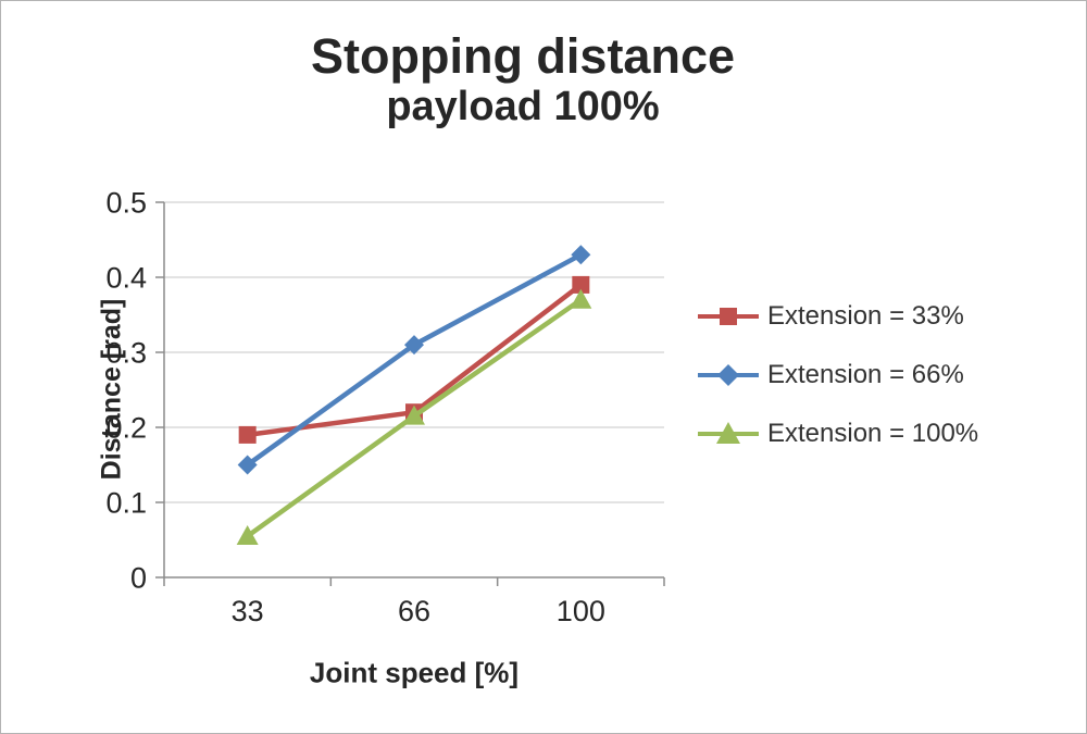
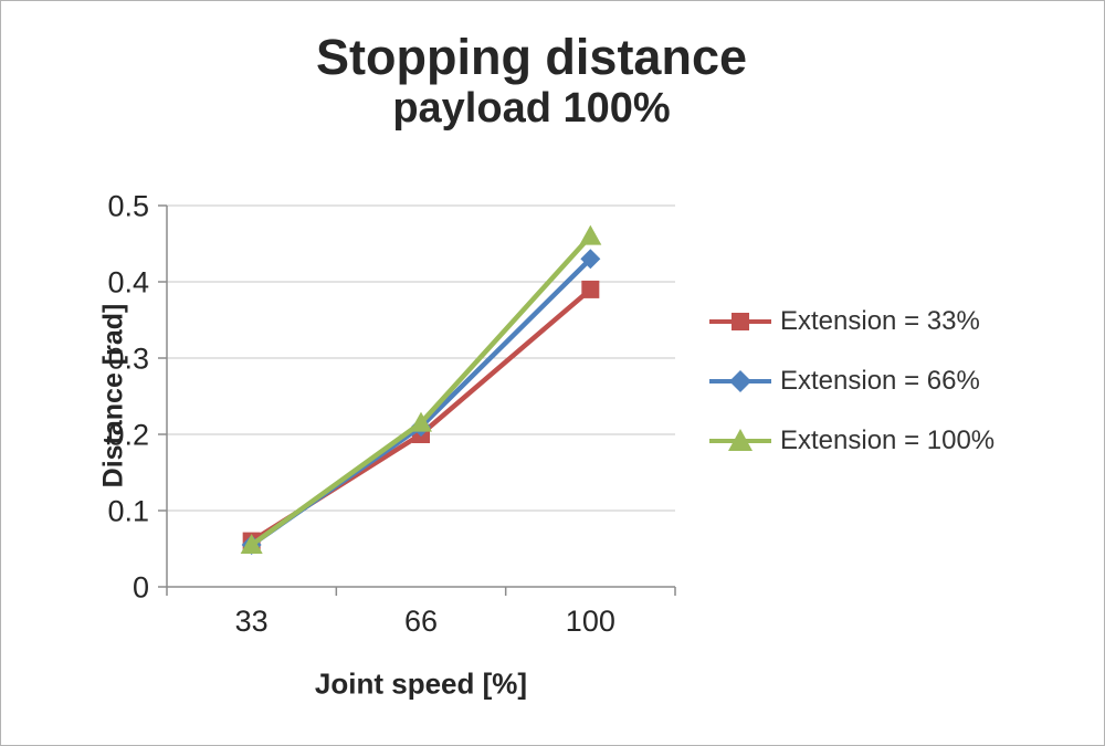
Extension = 33%/33: 0.19 -> 0.06
Extension = 66%/33: 0.15 -> 0.06
Extension = 33%/66: 0.22 -> 0.20
Extension = 66%/66: 0.31 -> 0.21
Extension = 100%/100: 0.37 -> 0.46
